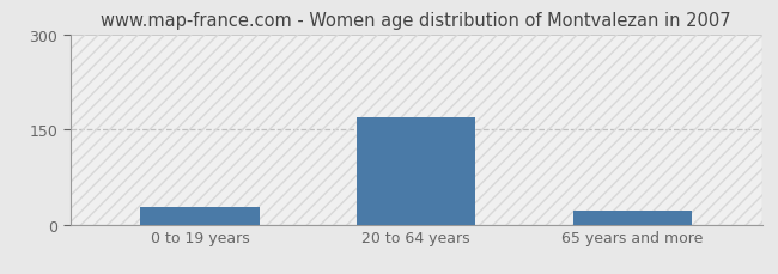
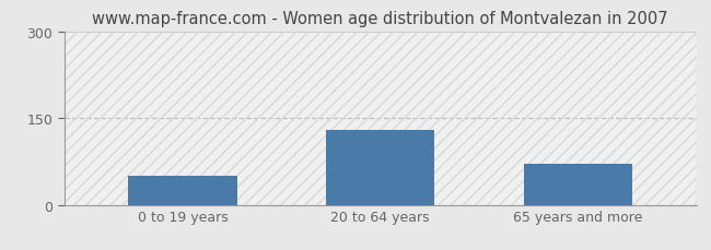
0 to 19 years: 27 -> 50
20 to 64 years: 170 -> 130
65 years and more: 22 -> 72
